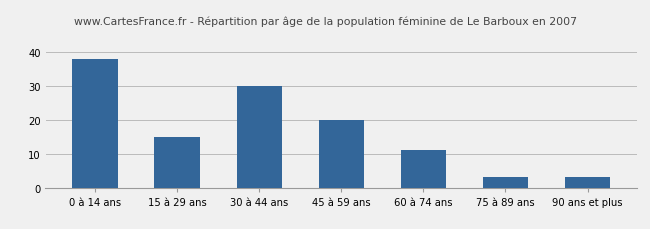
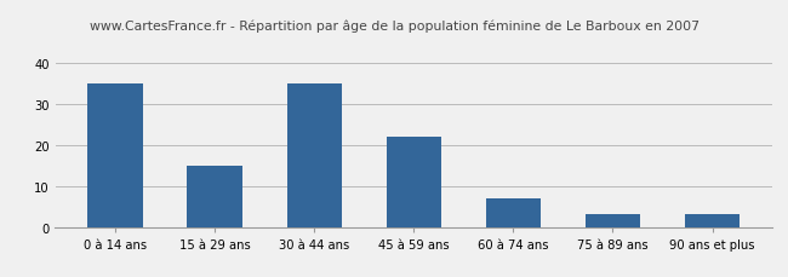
0 à 14 ans: 38 -> 35
30 à 44 ans: 30 -> 35
45 à 59 ans: 20 -> 22
60 à 74 ans: 11 -> 7
